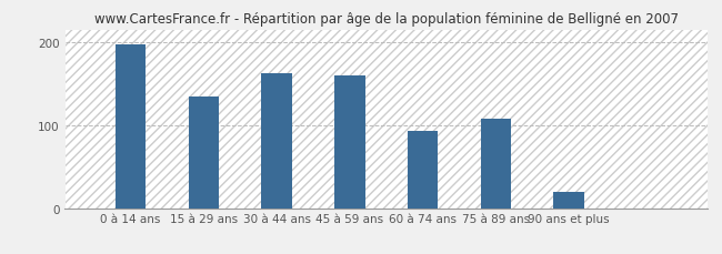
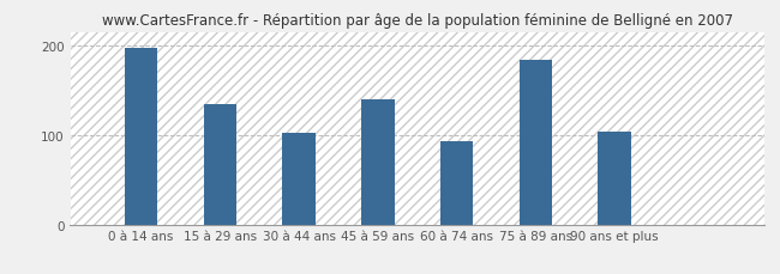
30 à 44 ans: 163 -> 102
45 à 59 ans: 160 -> 140
75 à 89 ans: 108 -> 184
90 ans et plus: 20 -> 104
